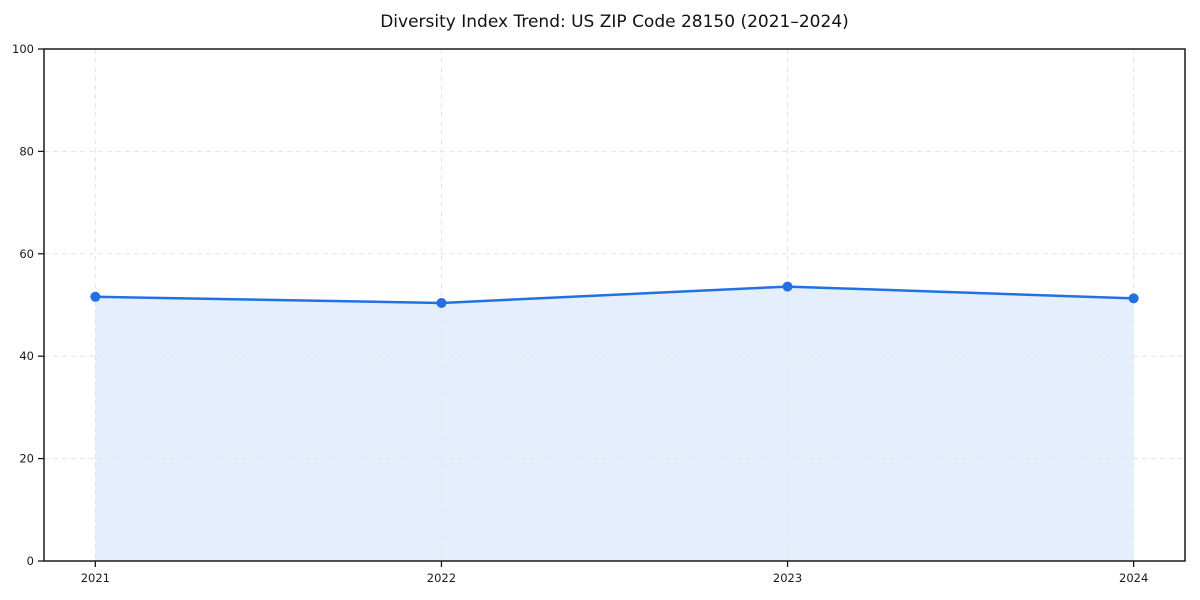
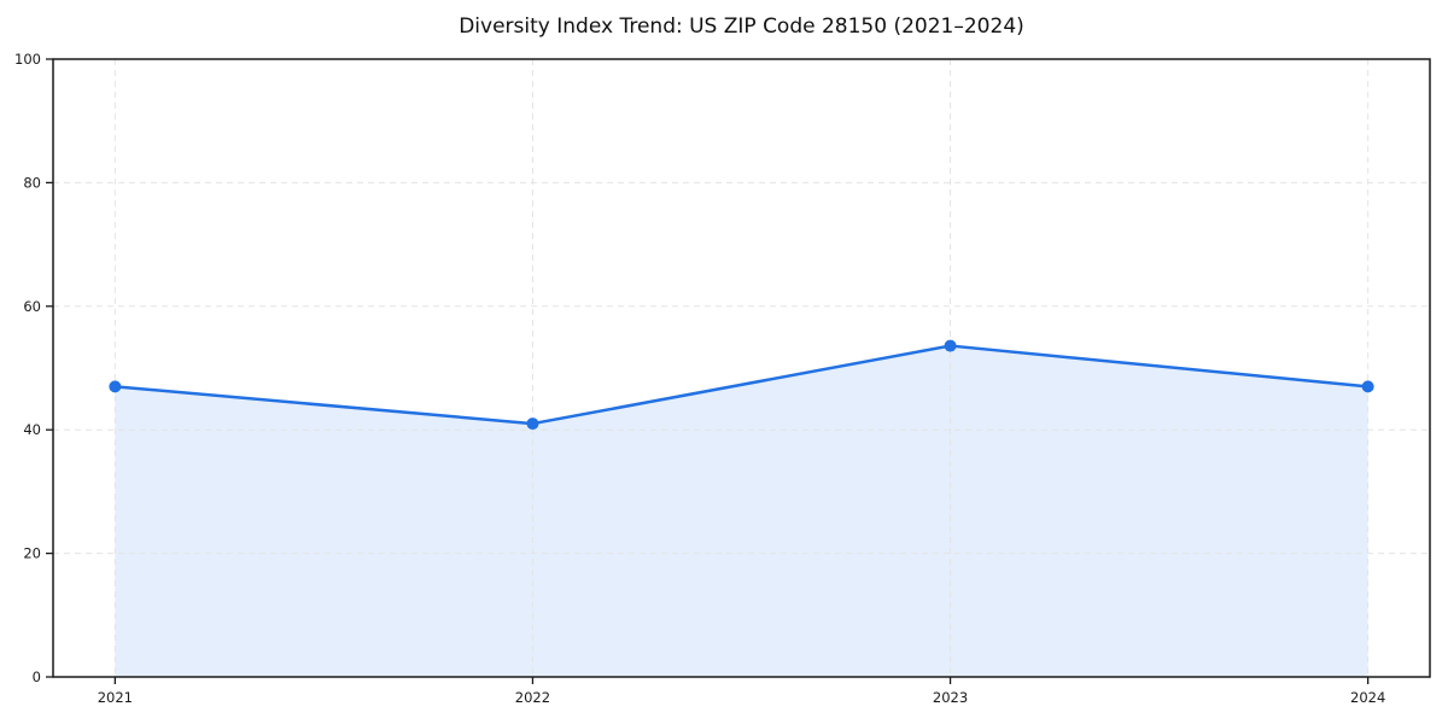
2021: 52 -> 47
2022: 50 -> 41
2024: 51 -> 47
